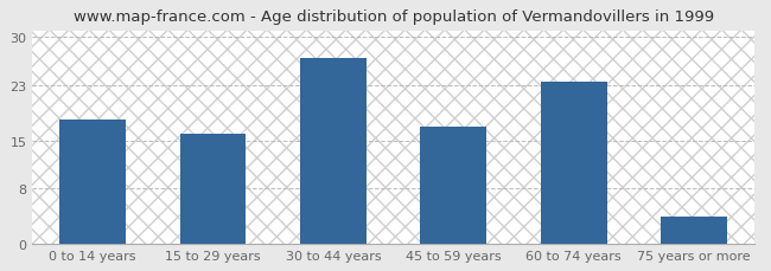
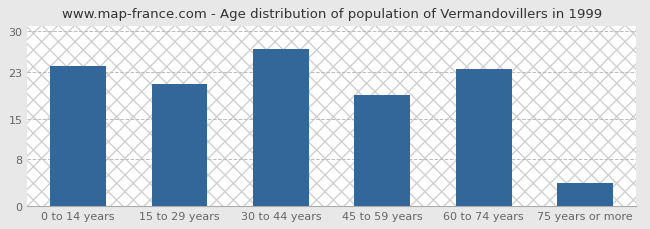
0 to 14 years: 18.0 -> 24.0
15 to 29 years: 16.0 -> 21.0
45 to 59 years: 17.0 -> 19.0
